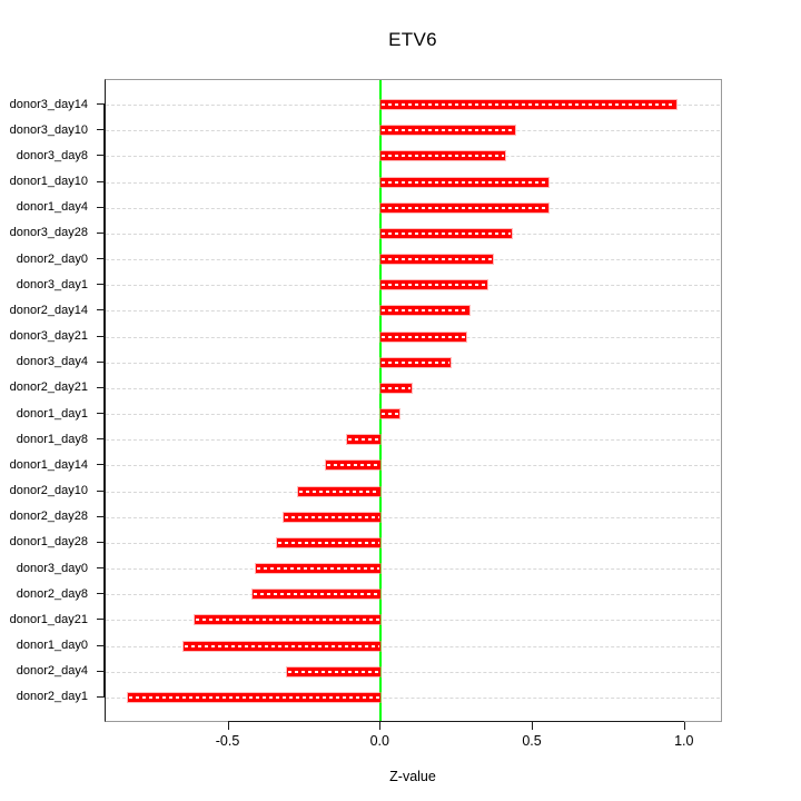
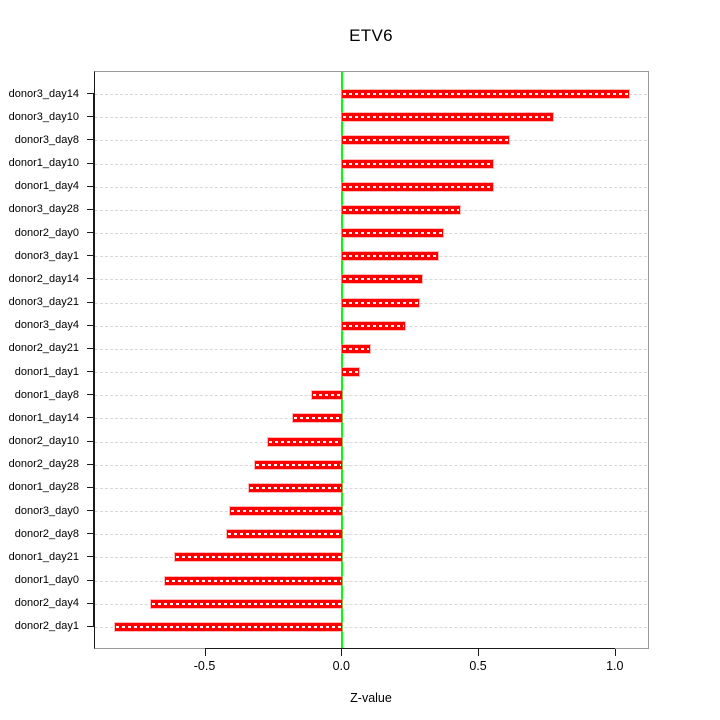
donor3_day14: 0.97 -> 1.05
donor3_day10: 0.44 -> 0.77
donor3_day8: 0.41 -> 0.61
donor2_day4: -0.31 -> -0.70
